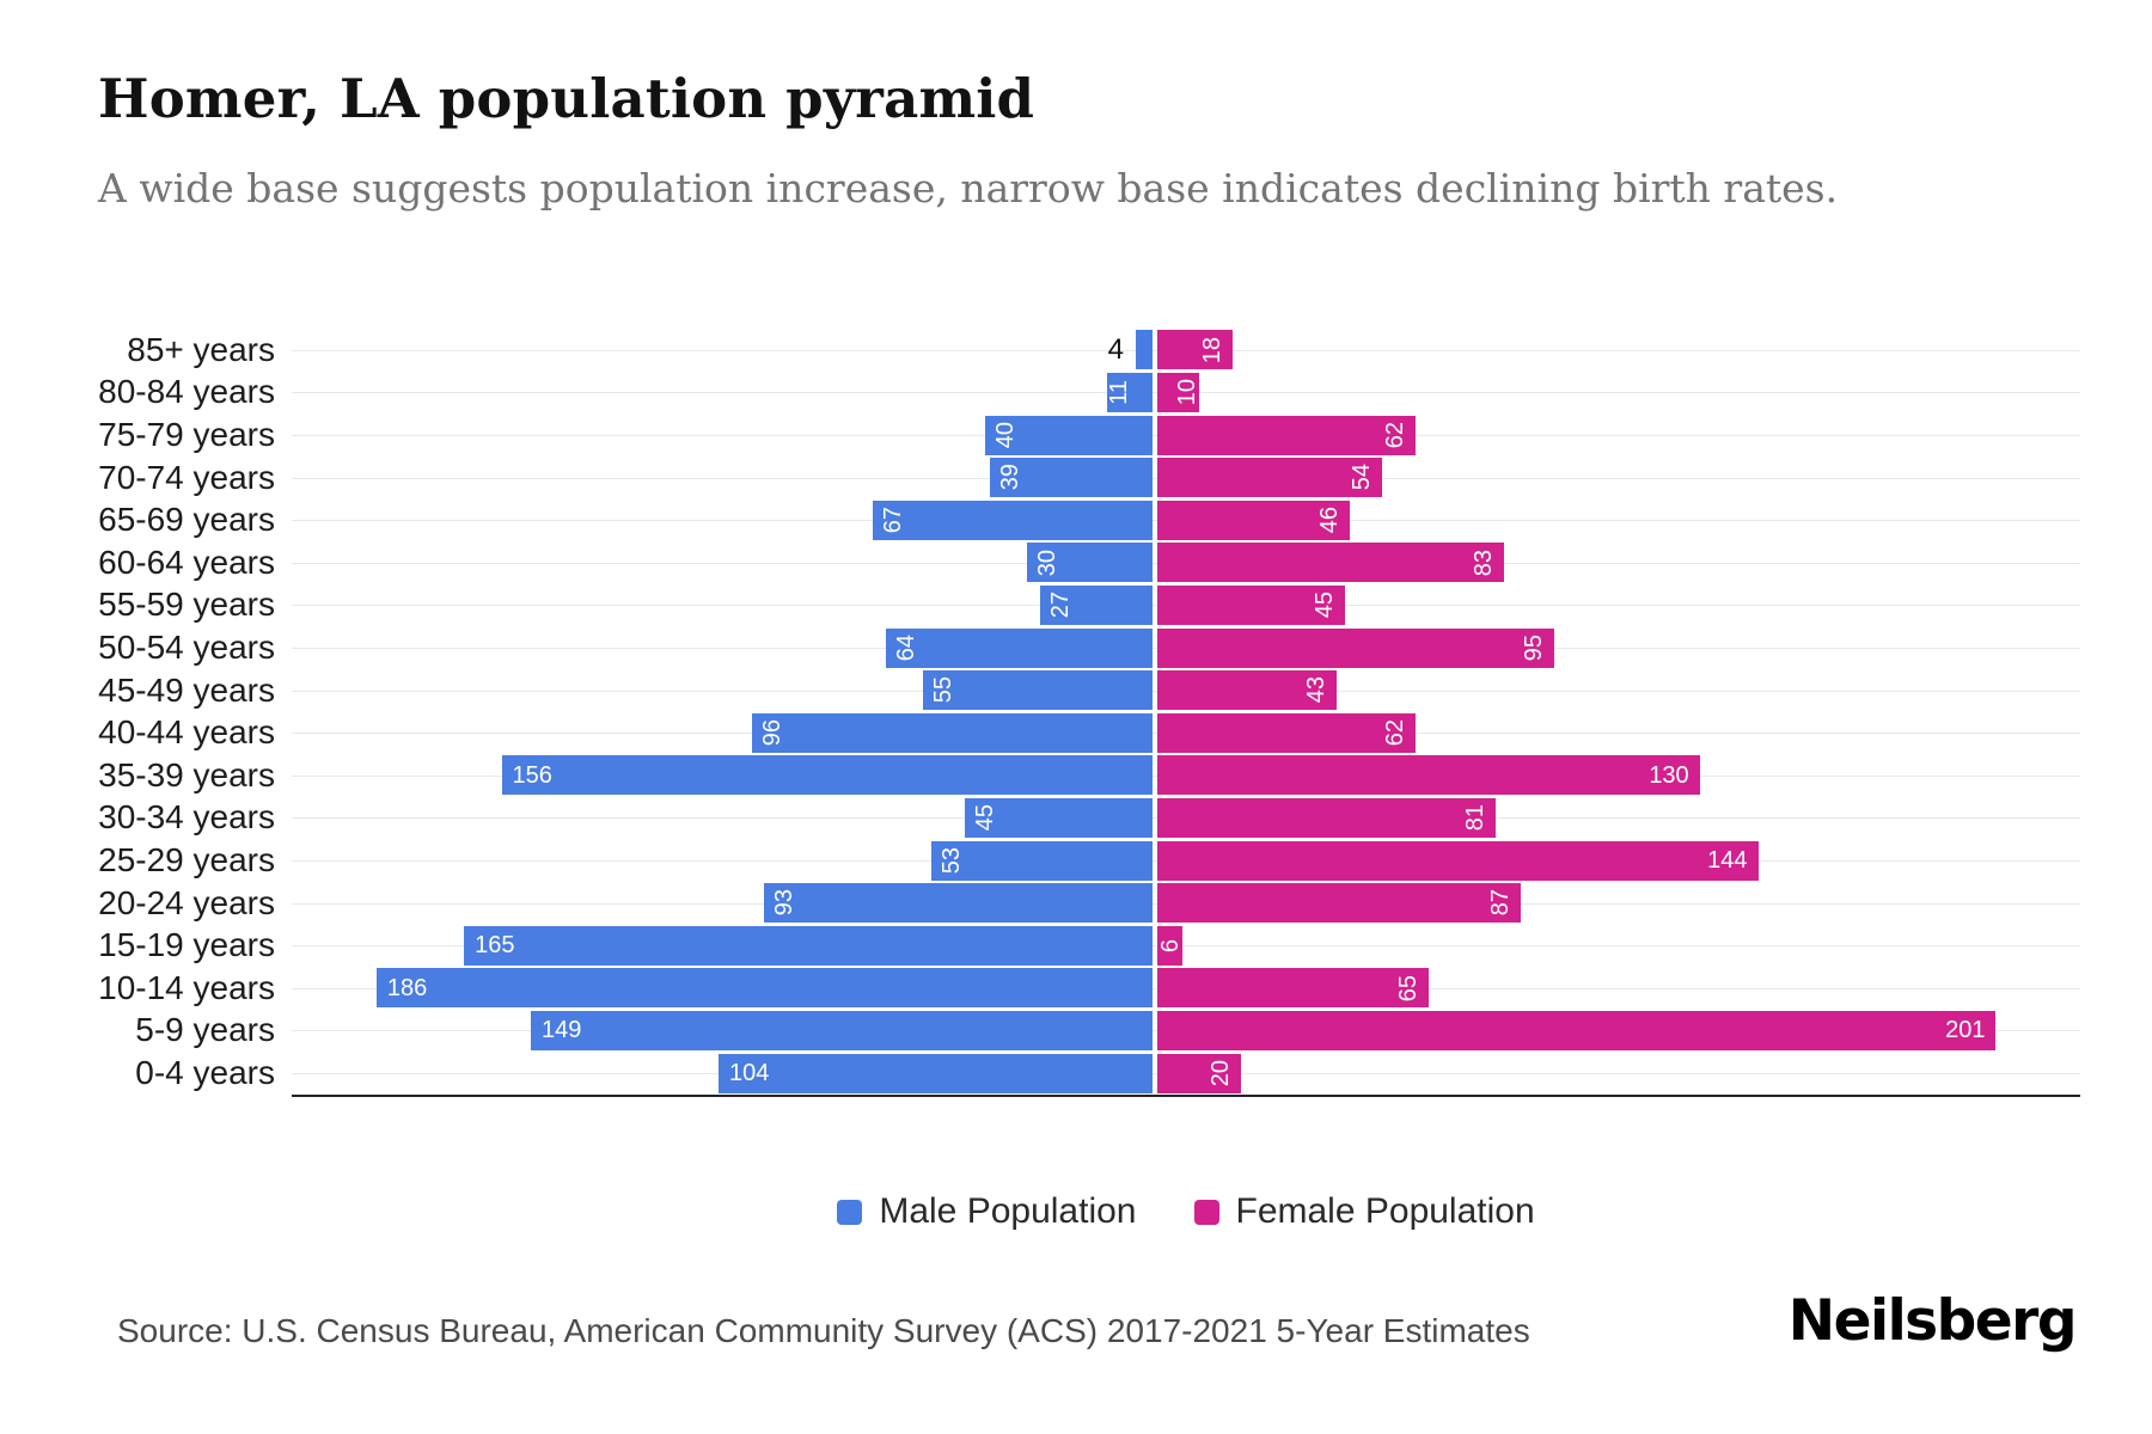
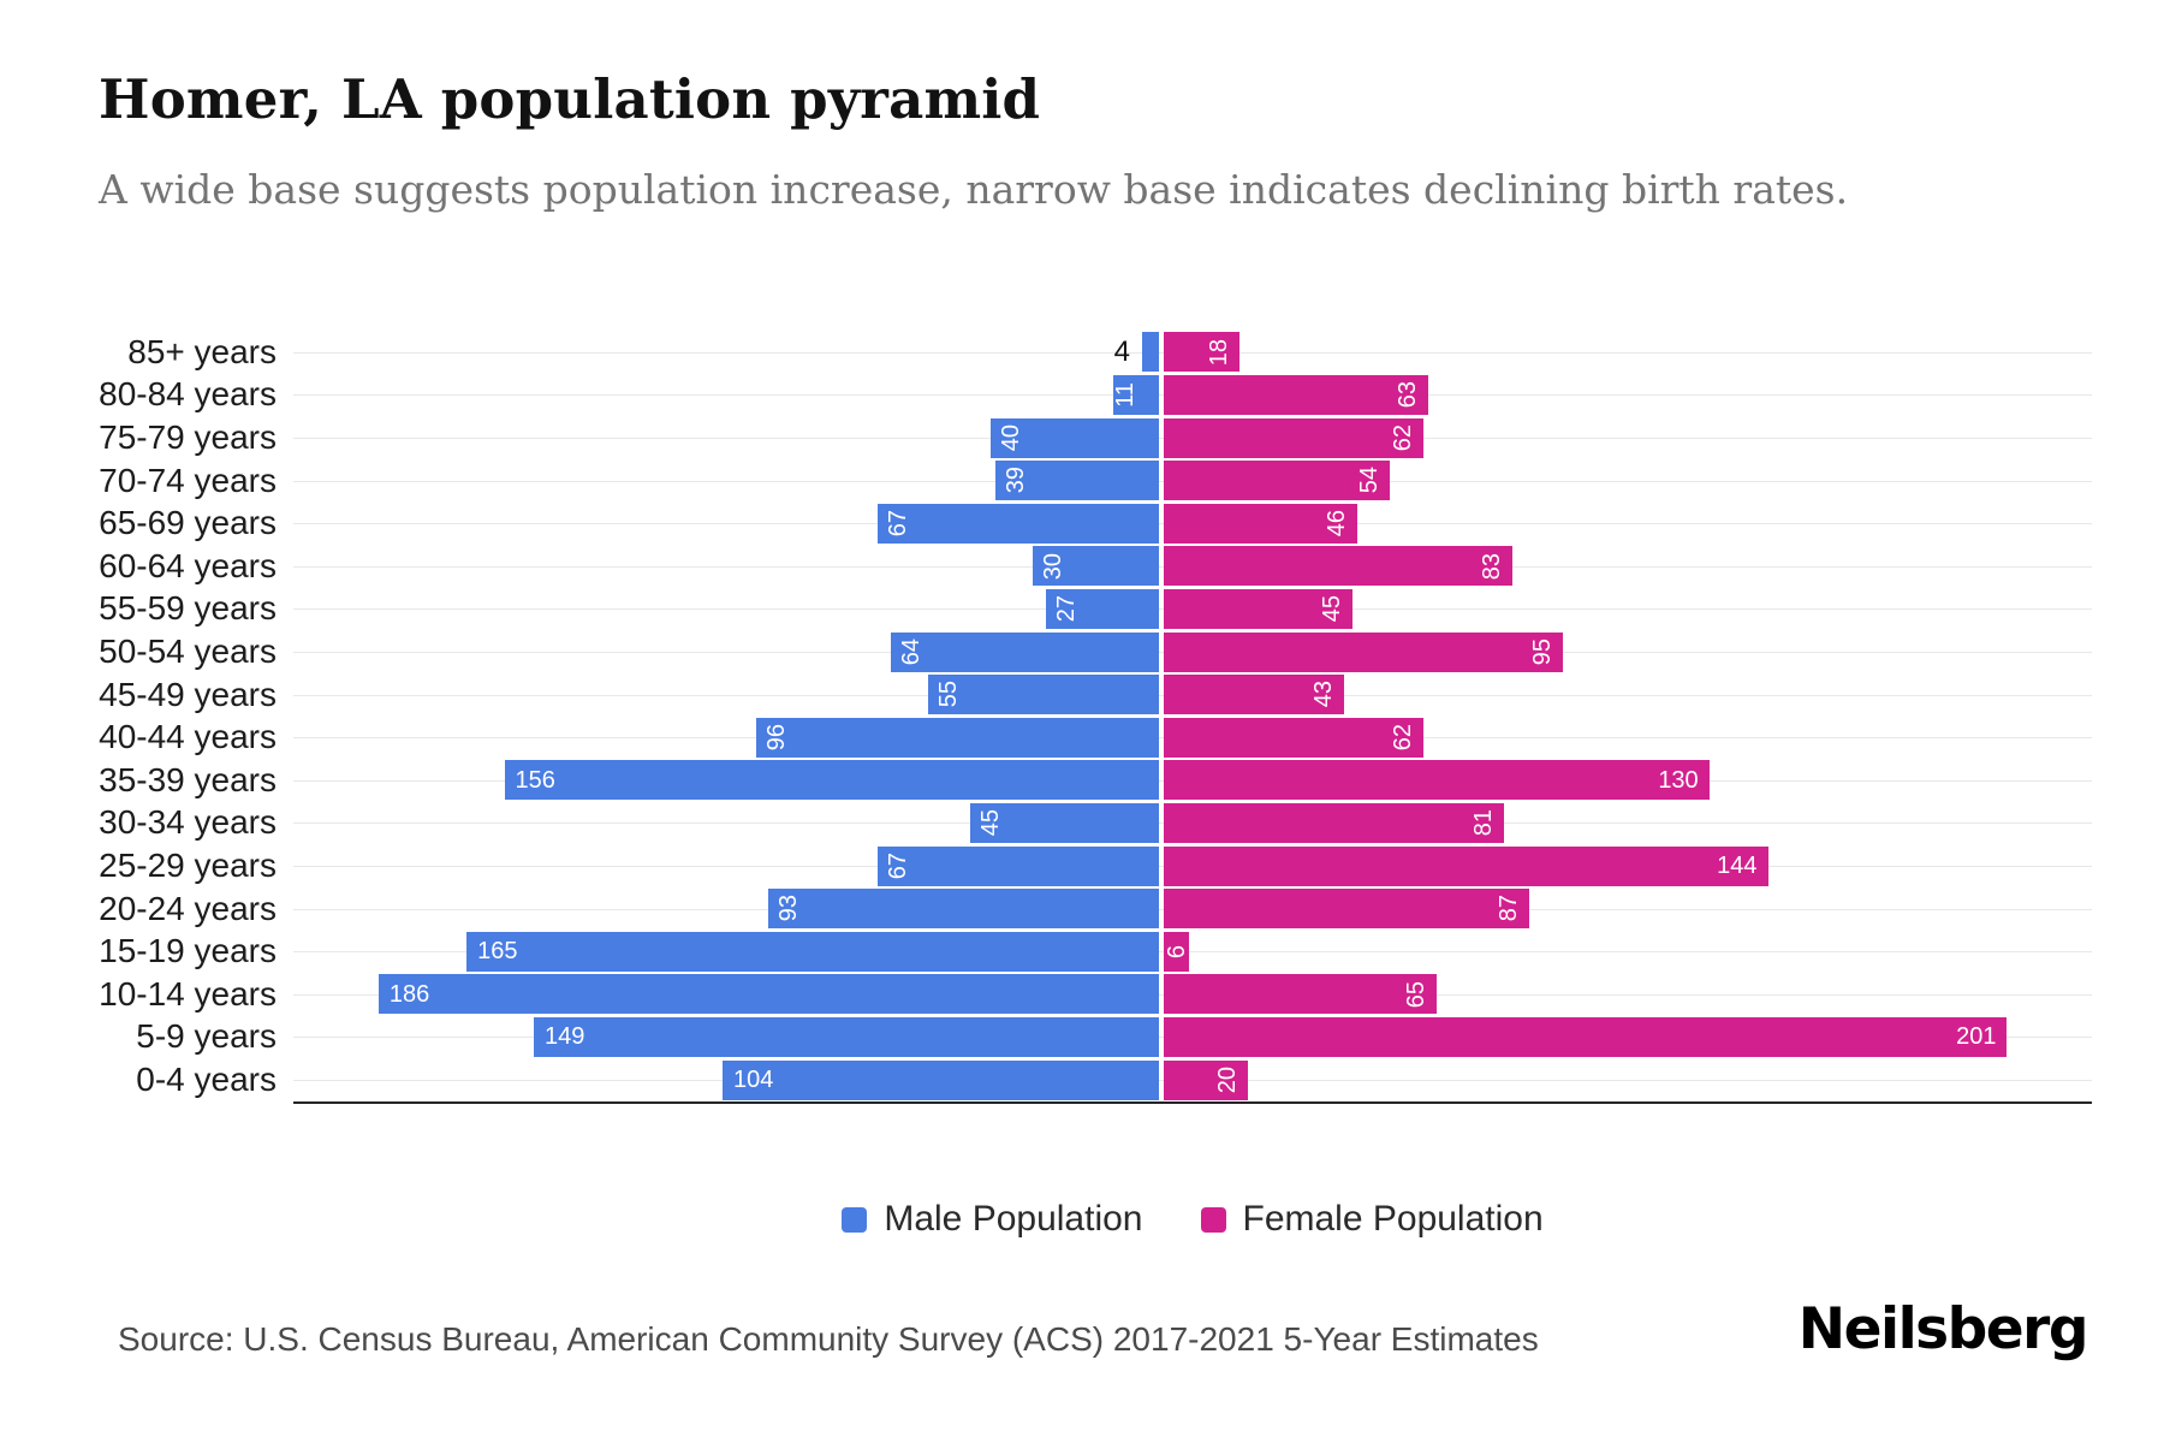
Female Population/80-84 years: 10 -> 63
Male Population/25-29 years: 53 -> 67
